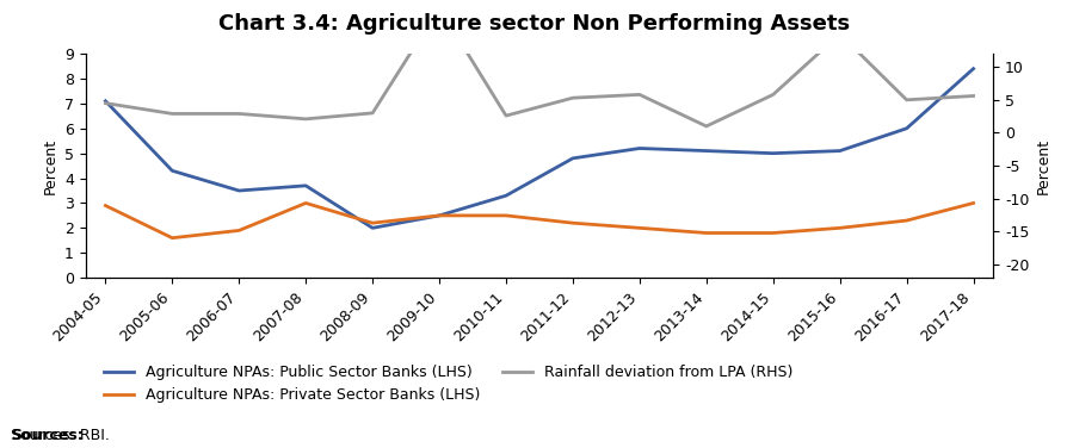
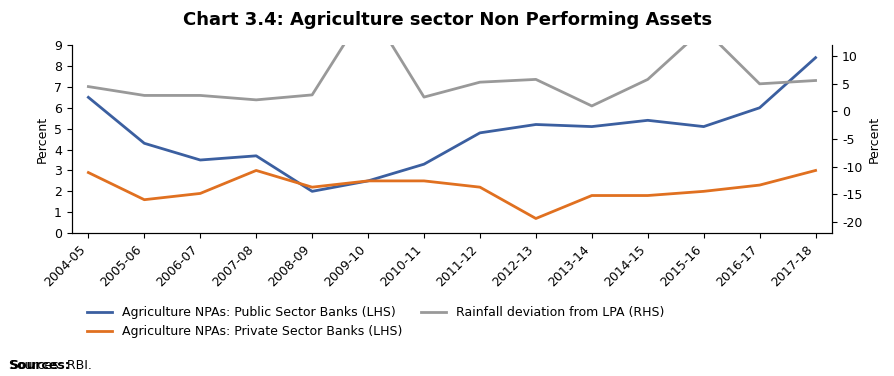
Agriculture NPAs: Public Sector Banks (LHS)/2004-05: 7.1 -> 6.5
Agriculture NPAs: Private Sector Banks (LHS)/2012-13: 2.0 -> 0.7
Agriculture NPAs: Public Sector Banks (LHS)/2014-15: 5.0 -> 5.4
